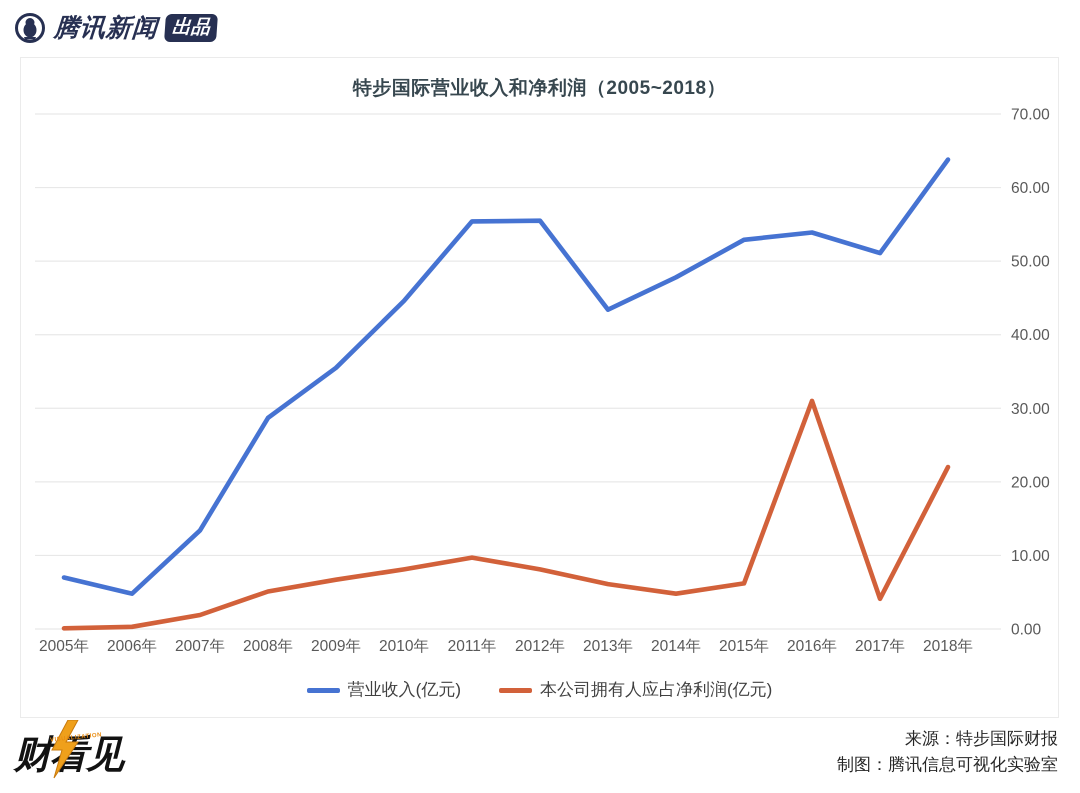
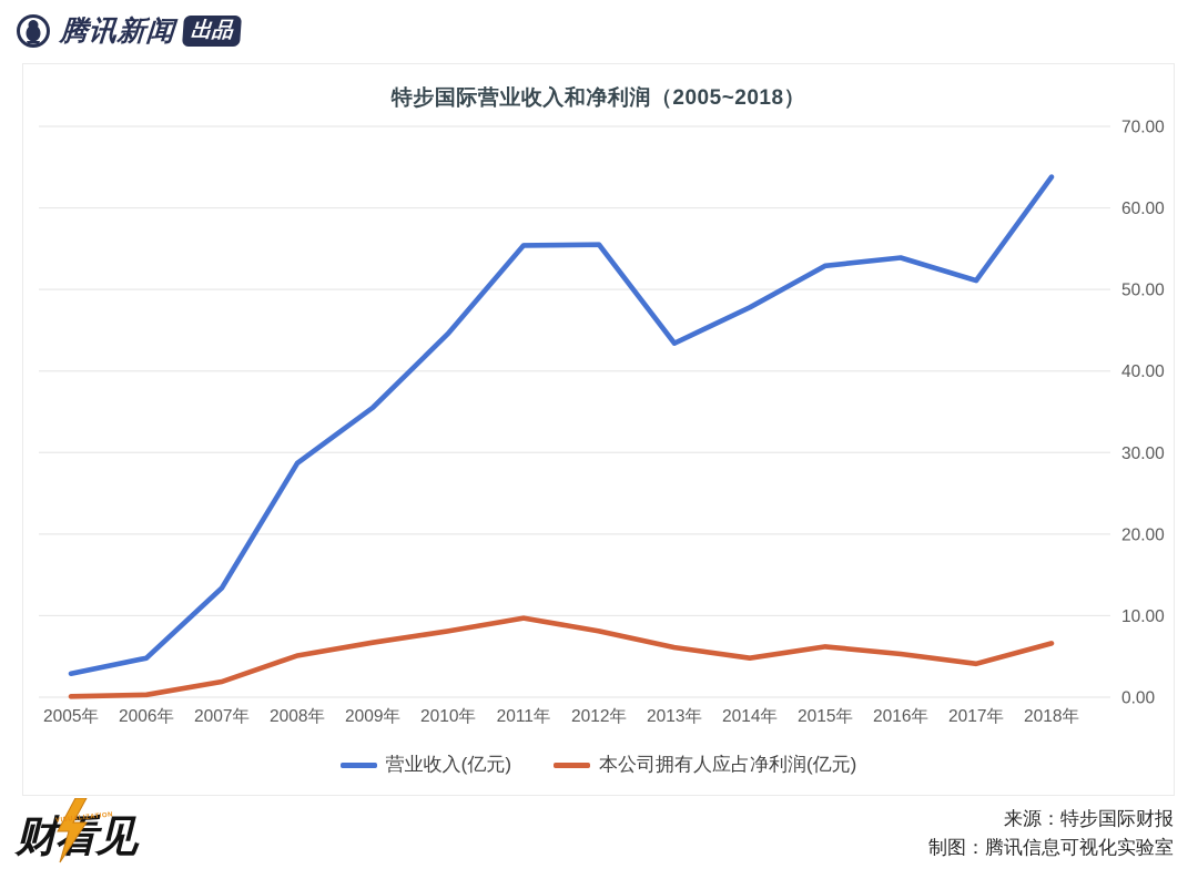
营业收入(亿元)/2005年: 7 -> 3
本公司拥有人应占净利润(亿元)/2016年: 31 -> 5
本公司拥有人应占净利润(亿元)/2018年: 22 -> 7
